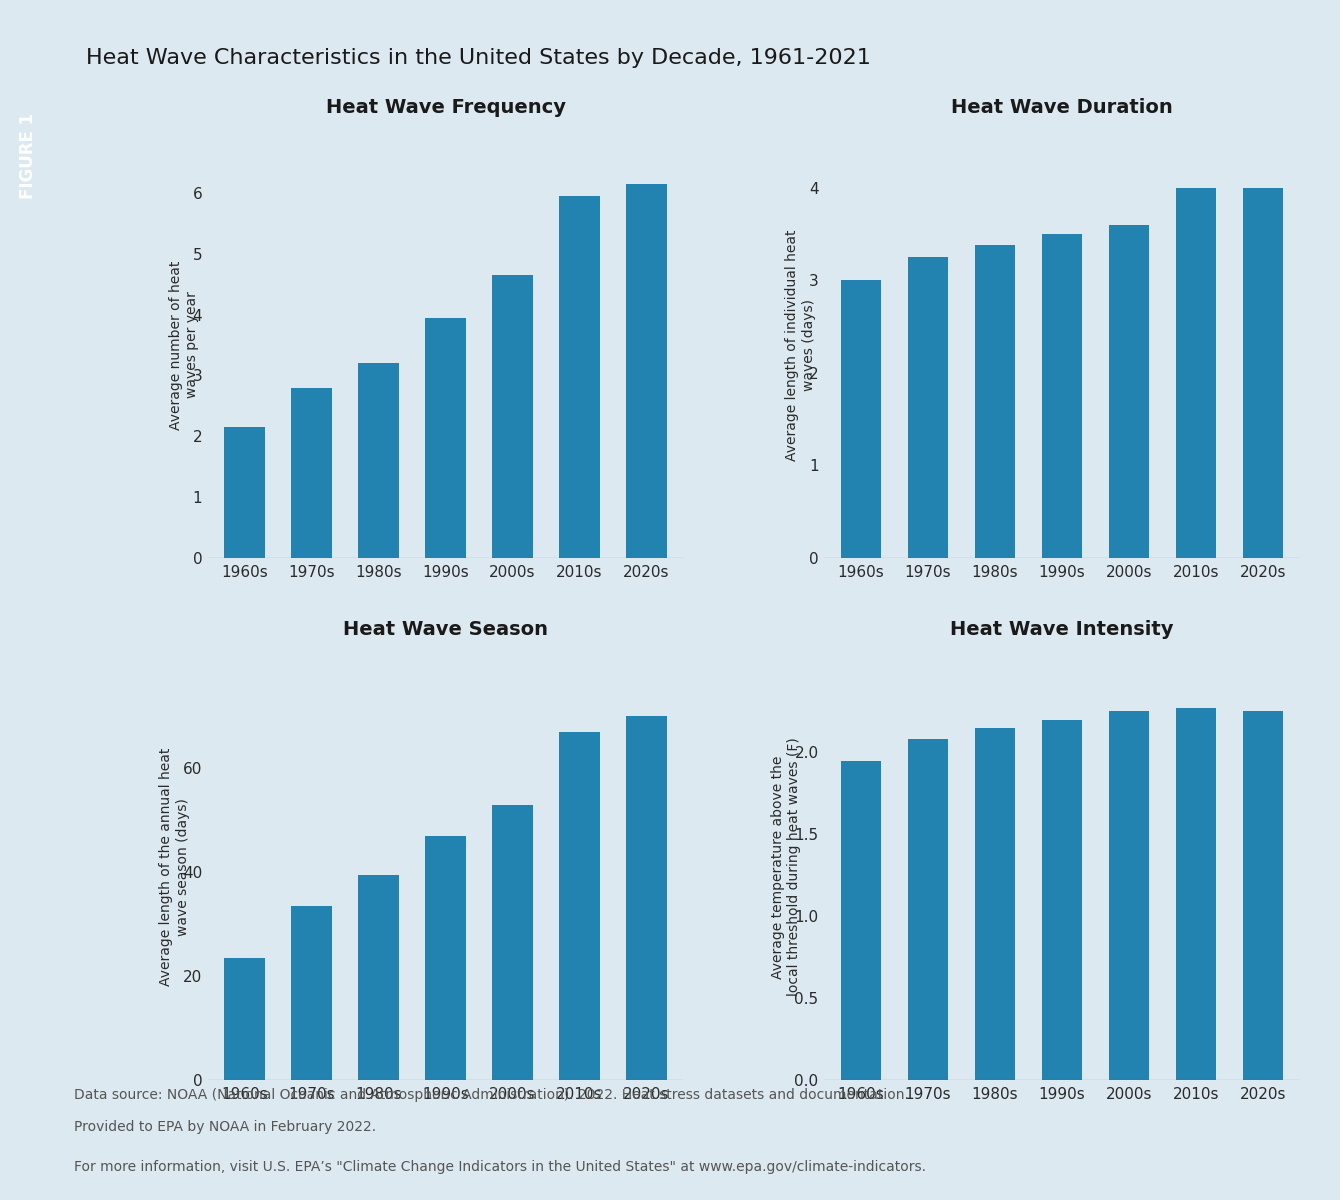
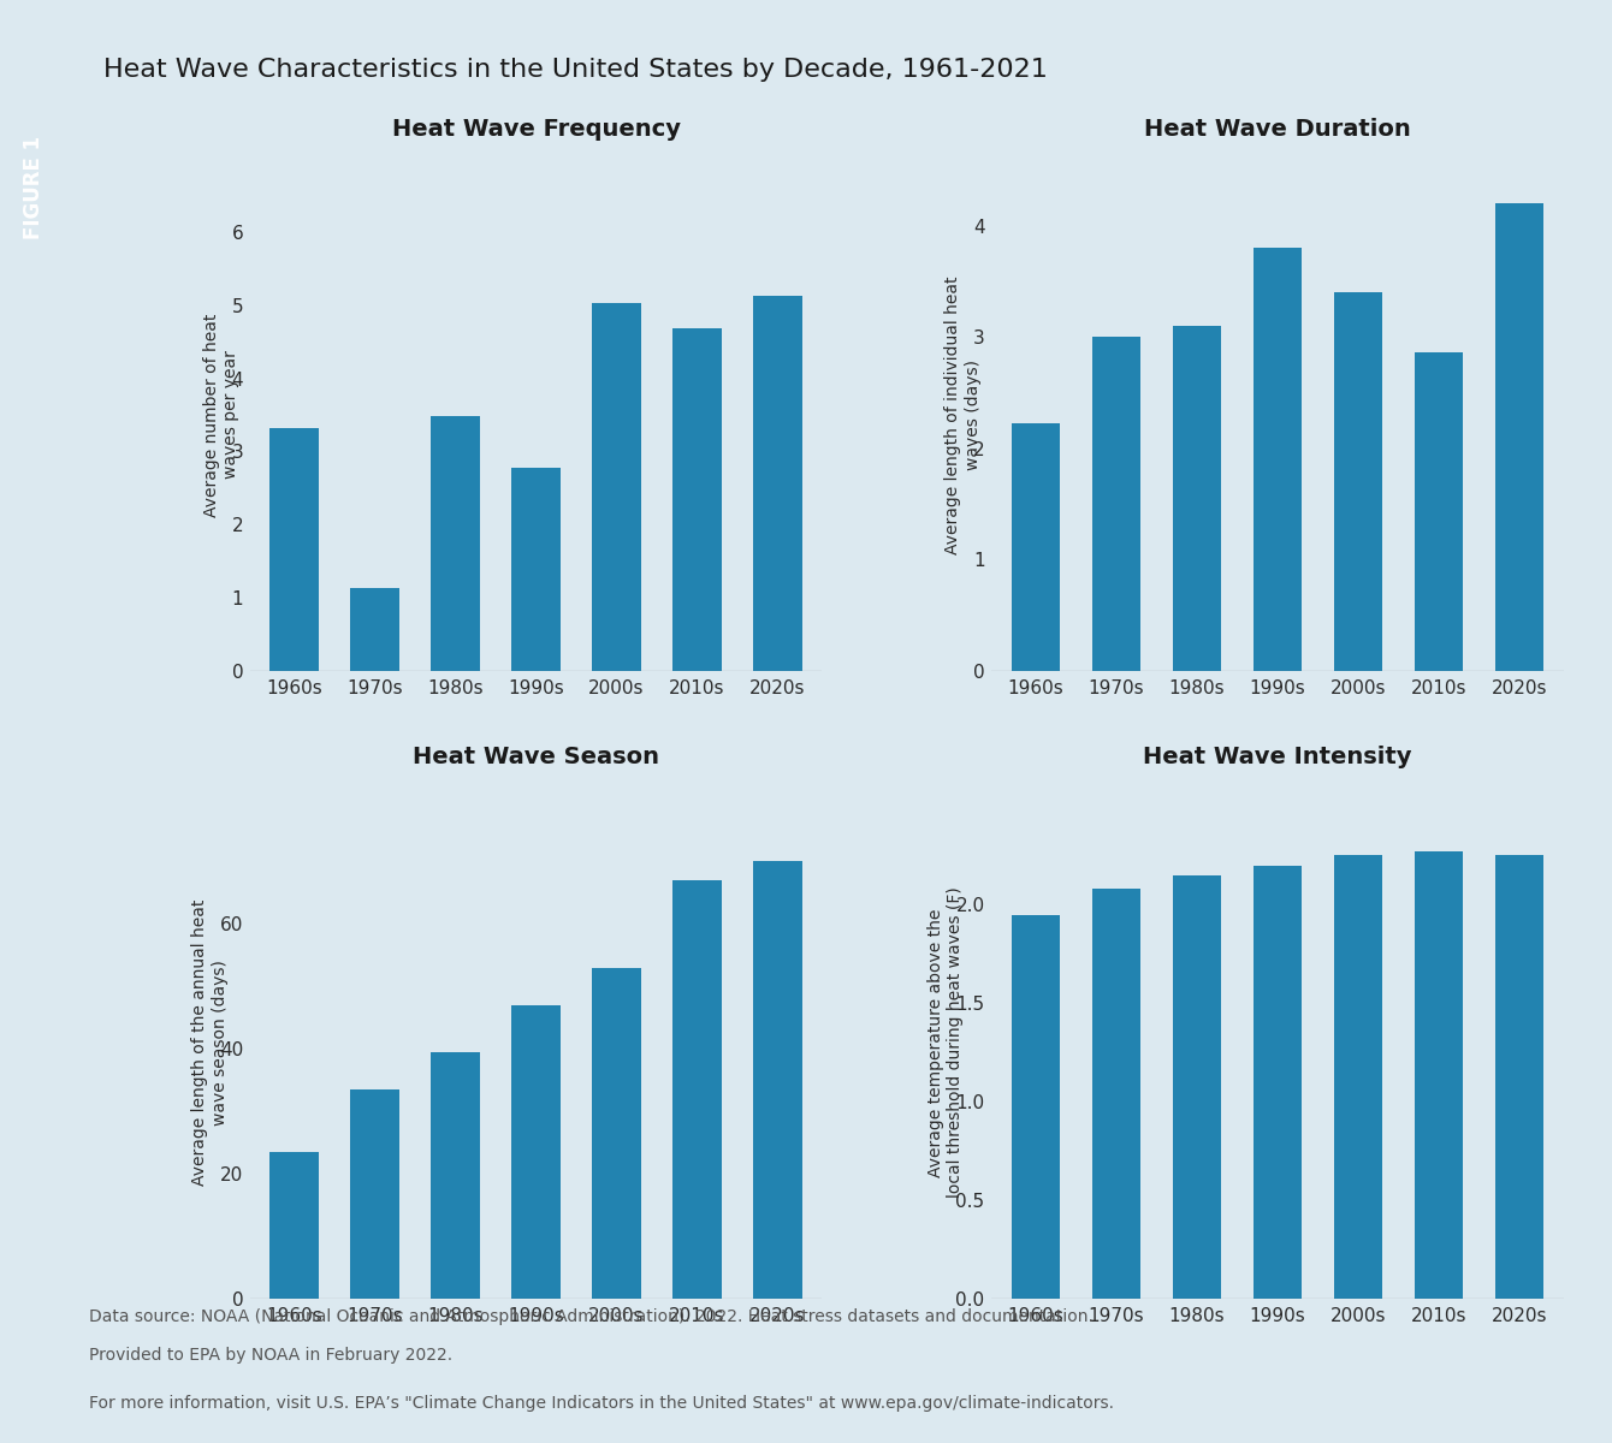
Heat Wave Frequency/1960s: 2.15 -> 3.32
Heat Wave Frequency/1970s: 2.80 -> 1.14
Heat Wave Frequency/1980s: 3.20 -> 3.48
Heat Wave Frequency/1990s: 3.95 -> 2.78
Heat Wave Frequency/2000s: 4.65 -> 5.02
Heat Wave Frequency/2010s: 5.95 -> 4.68
Heat Wave Frequency/2020s: 6.15 -> 5.12
Heat Wave Duration/1960s: 3.00 -> 2.22
Heat Wave Duration/1970s: 3.25 -> 3.00
Heat Wave Duration/1980s: 3.38 -> 3.10
Heat Wave Duration/1990s: 3.50 -> 3.80
Heat Wave Duration/2000s: 3.60 -> 3.40
Heat Wave Duration/2010s: 4.00 -> 2.86
Heat Wave Duration/2020s: 4.00 -> 4.20
